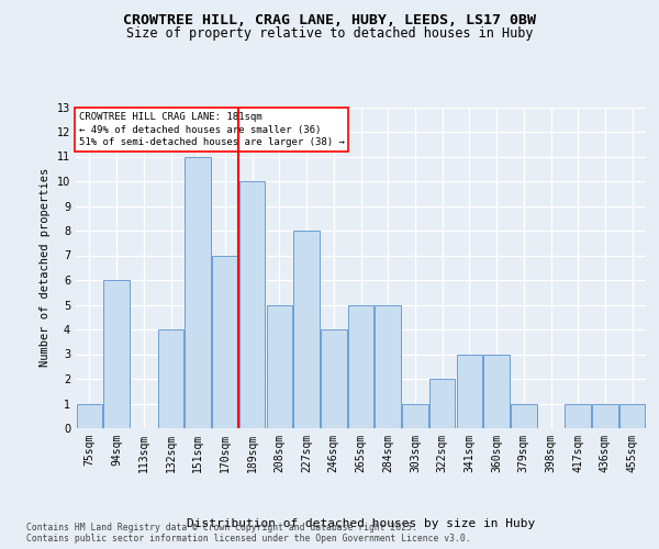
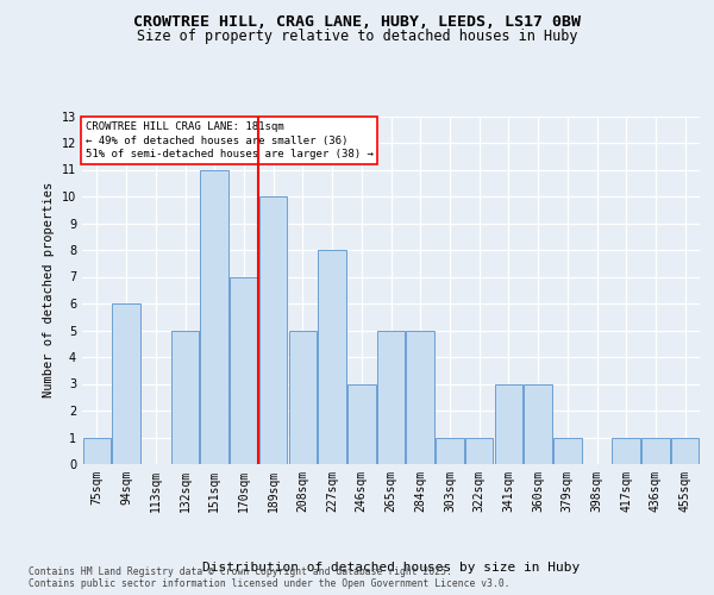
132sqm: 4 -> 5
246sqm: 4 -> 3
322sqm: 2 -> 1
